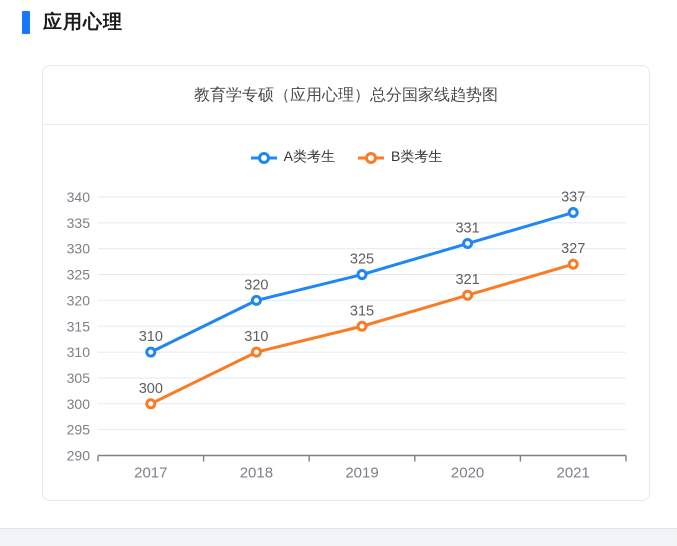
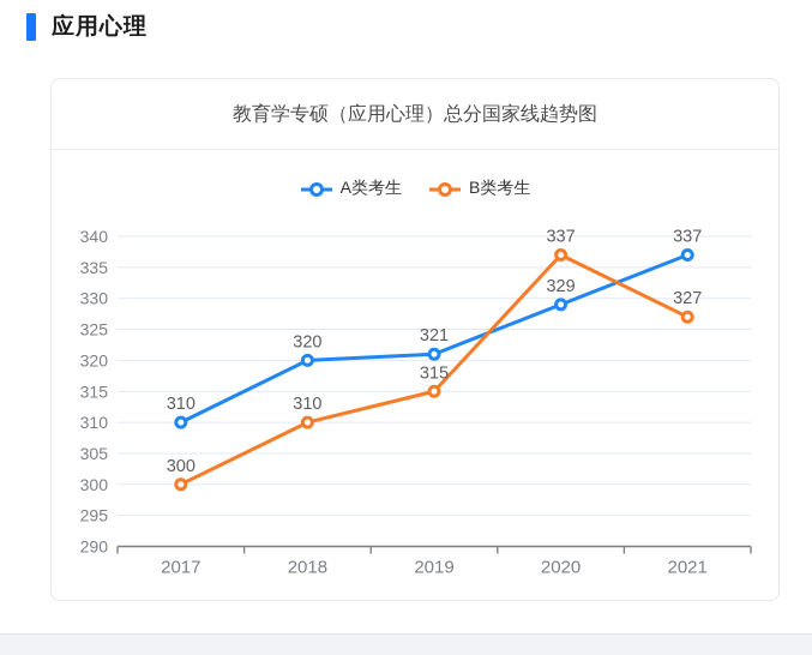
A类考生/2019: 325 -> 321
A类考生/2020: 331 -> 329
B类考生/2020: 321 -> 337
